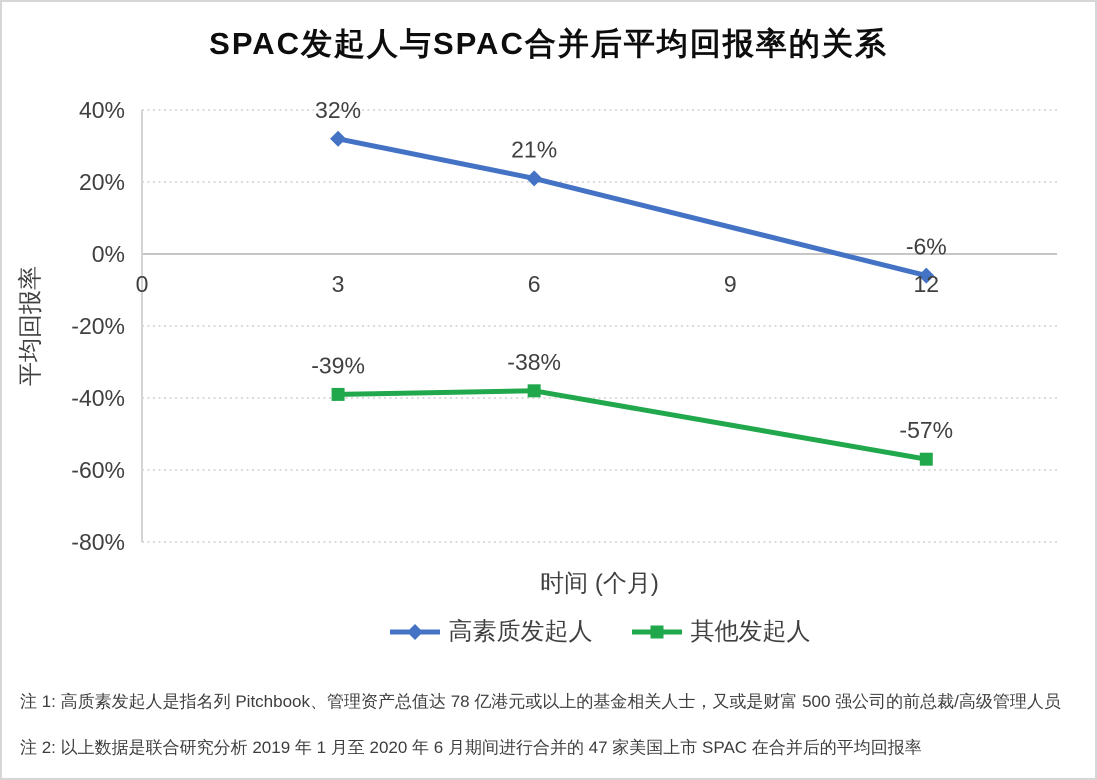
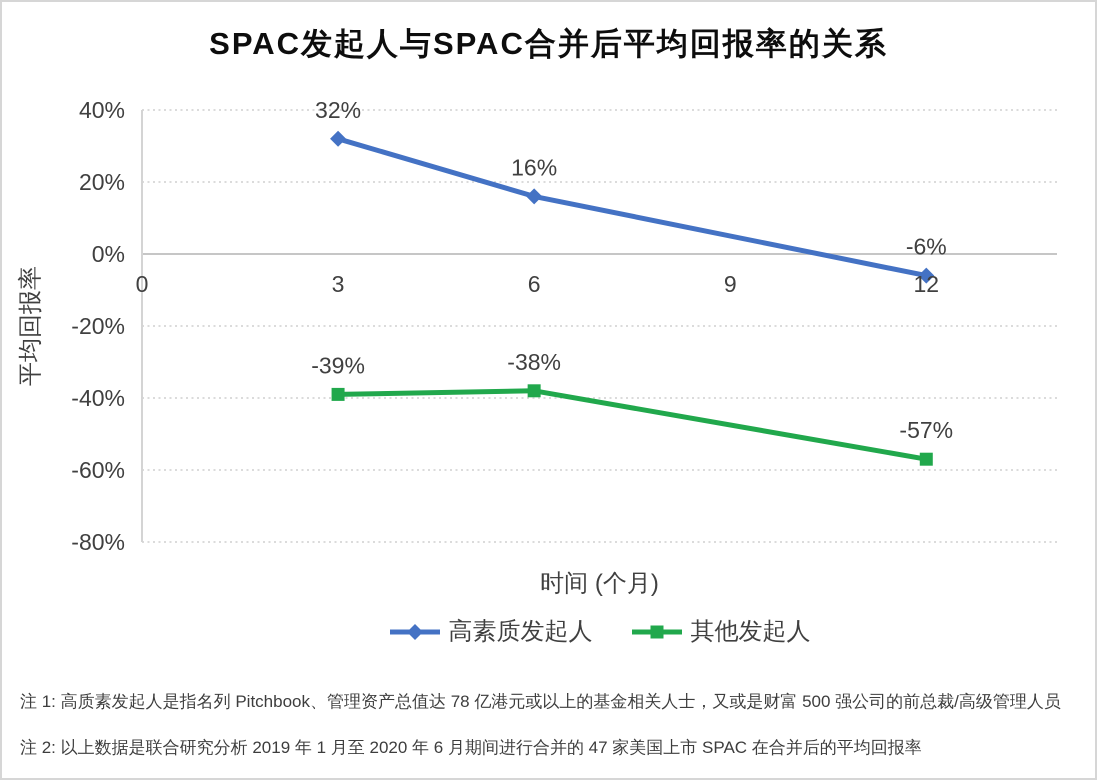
高素质发起人/6: 21% -> 16%
